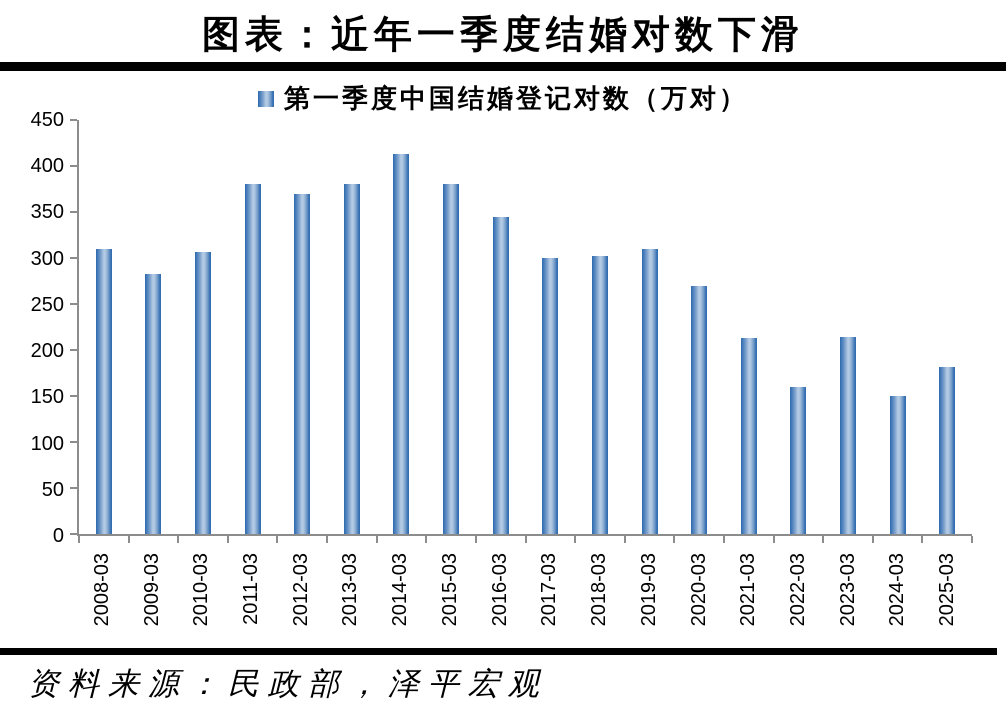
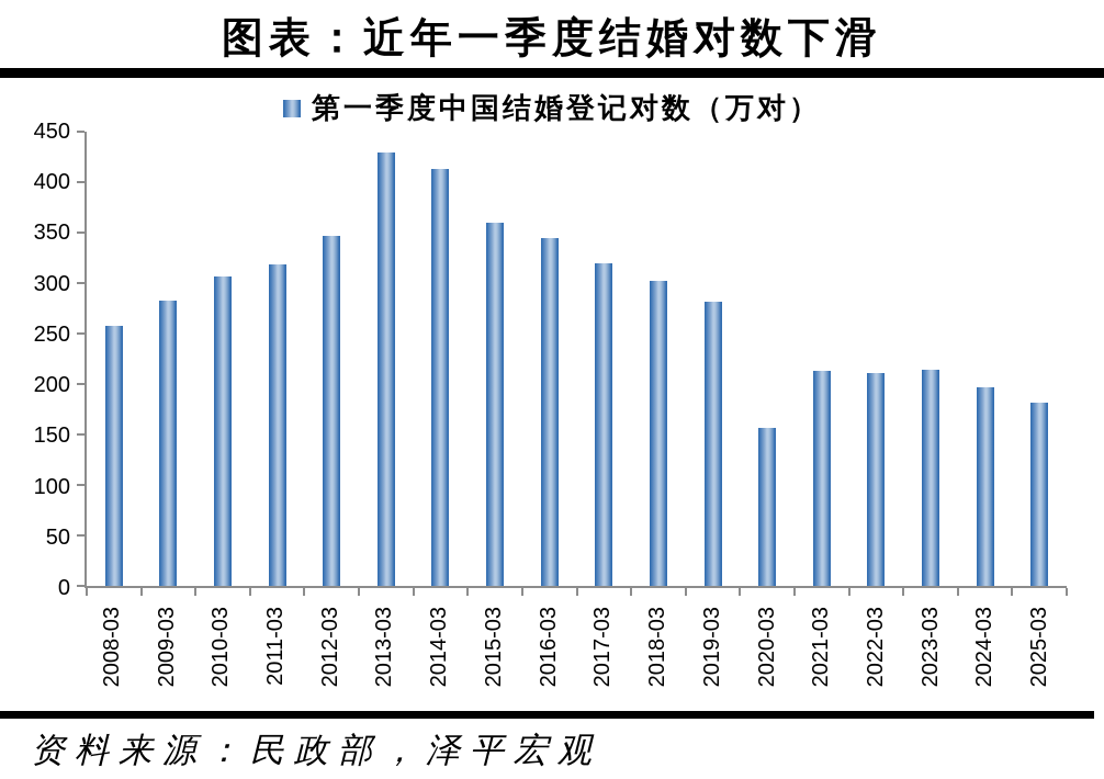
2008-03: 310 -> 260
2011-03: 380 -> 320
2012-03: 370 -> 350
2013-03: 380 -> 430
2015-03: 380 -> 360
2017-03: 300 -> 320
2019-03: 310 -> 280
2020-03: 270 -> 160
2022-03: 160 -> 210
2024-03: 150 -> 200
